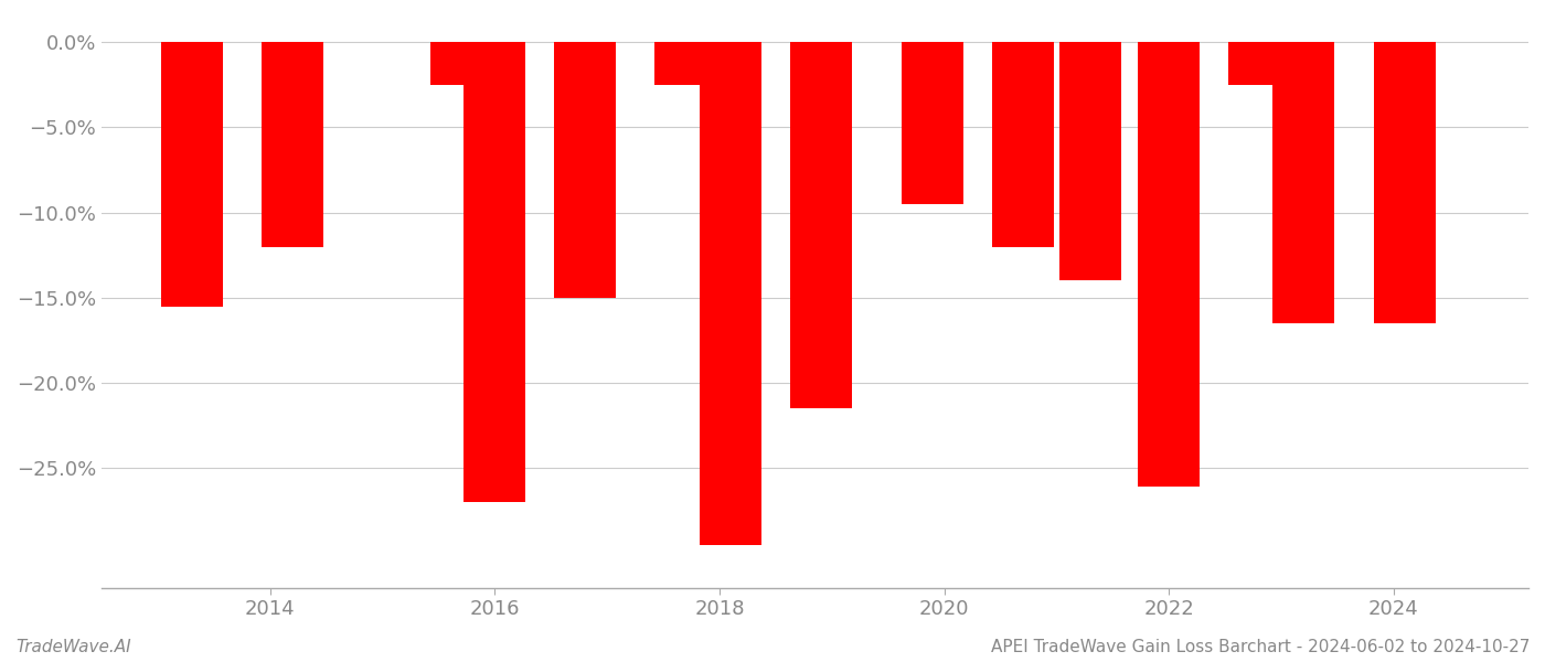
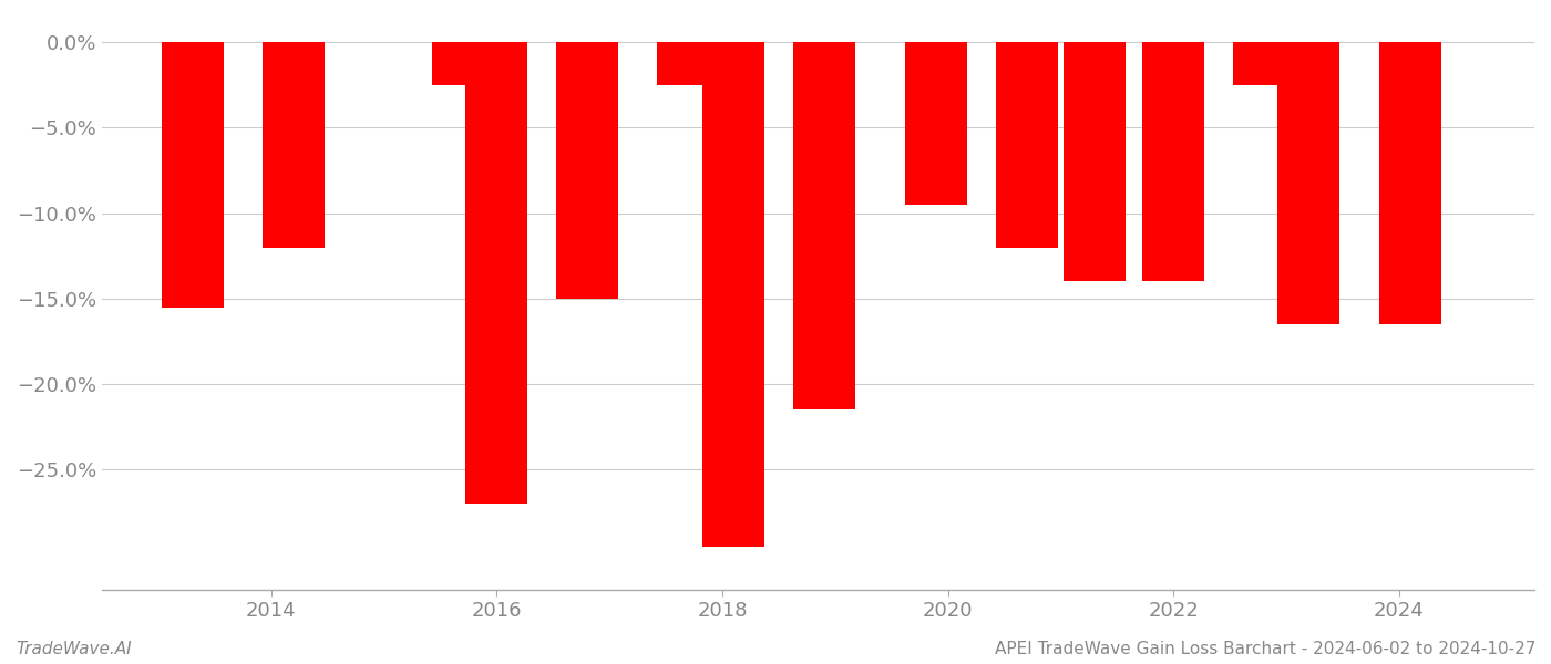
2022: -26.1% -> -14.0%
